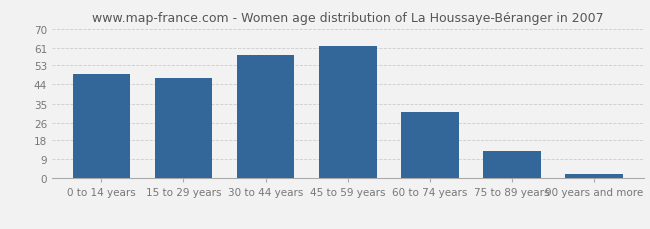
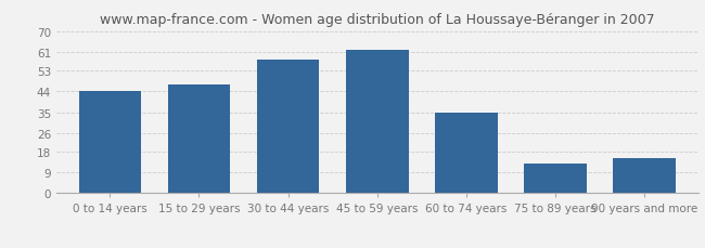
0 to 14 years: 49 -> 44
60 to 74 years: 31 -> 35
90 years and more: 2 -> 15
